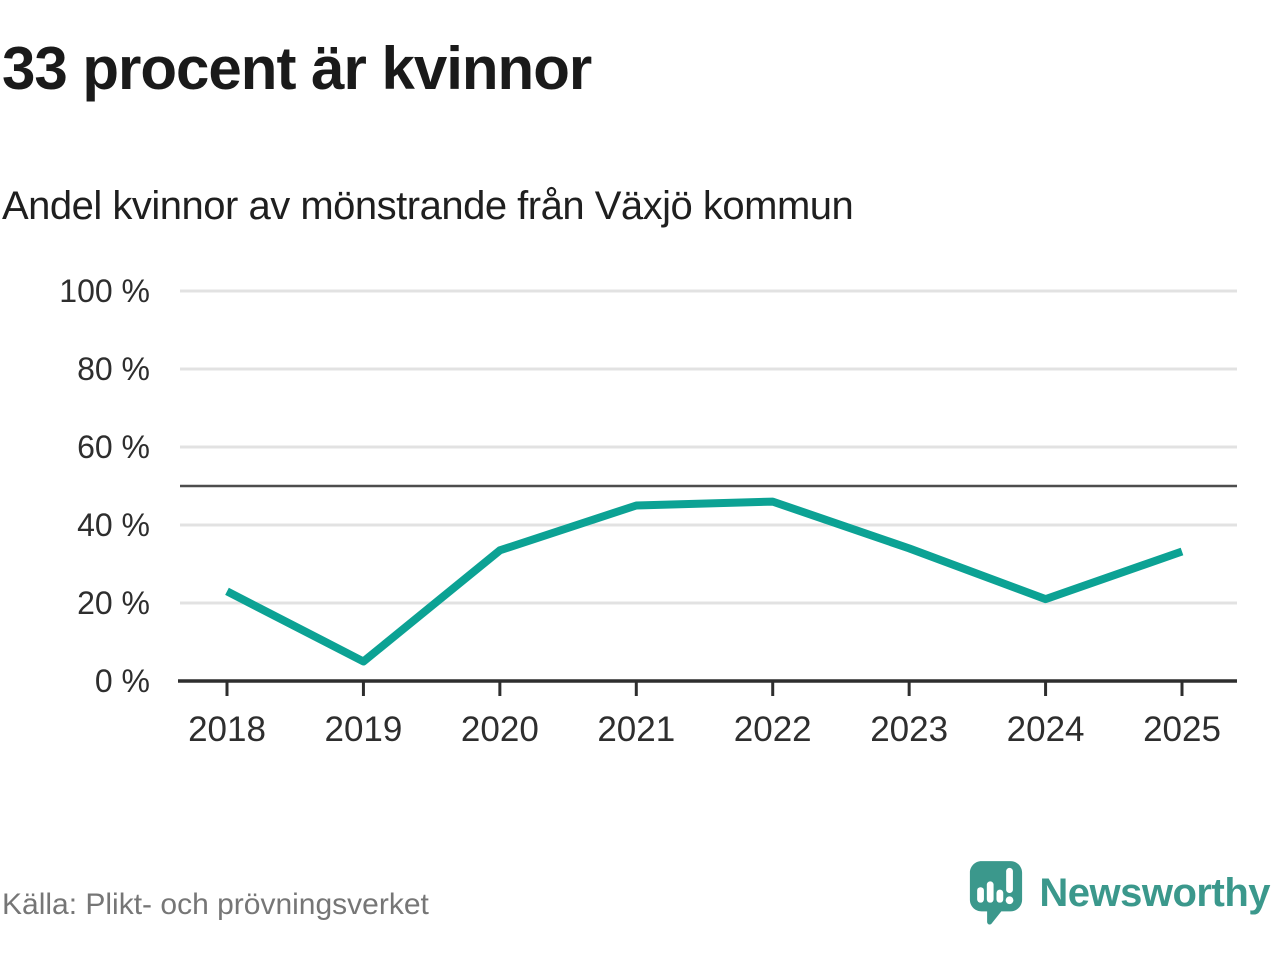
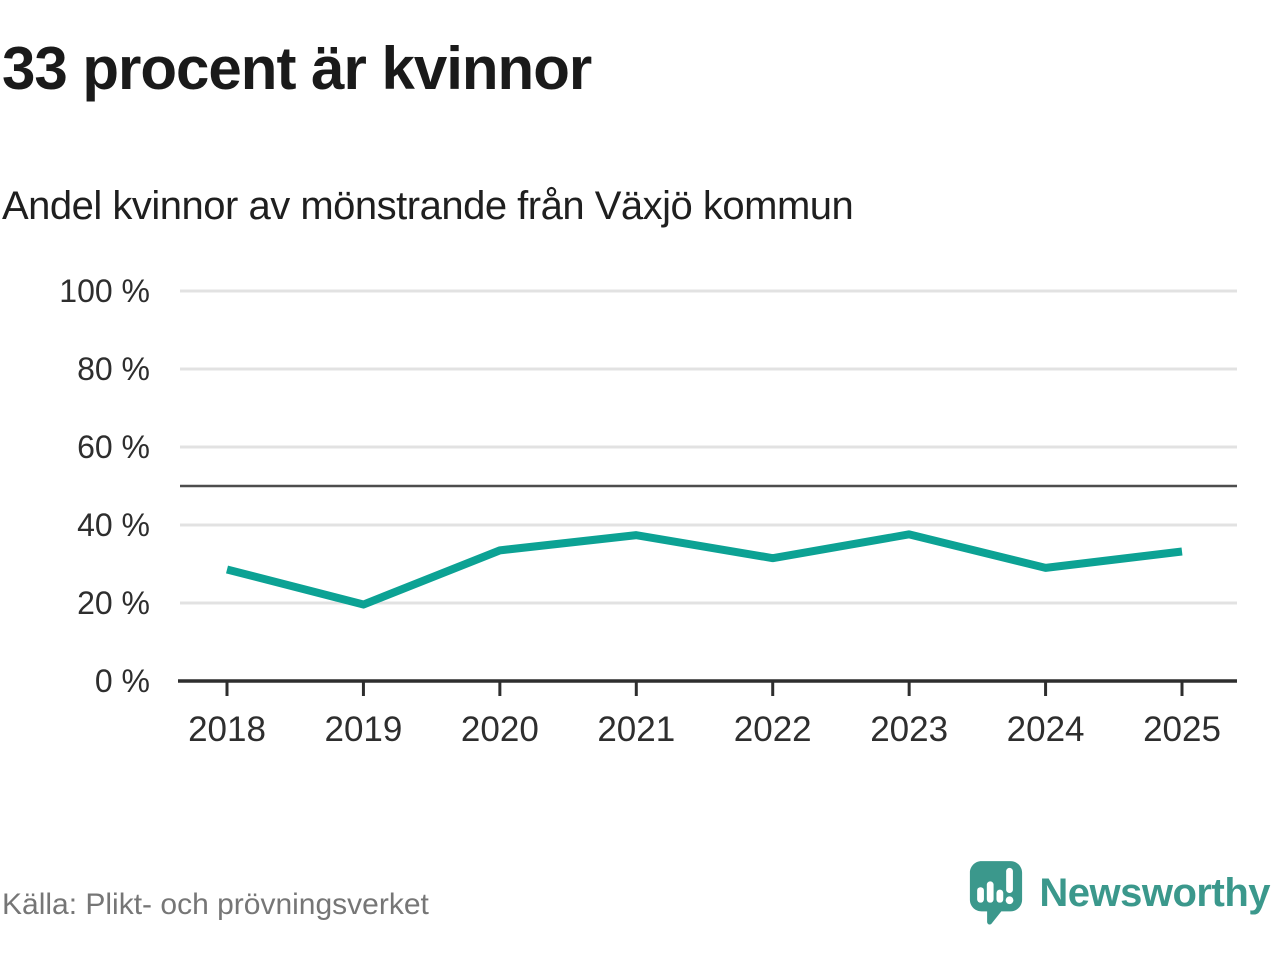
2018: 23% -> 29%
2019: 5% -> 20%
2021: 45% -> 37%
2022: 46% -> 32%
2023: 34% -> 38%
2024: 21% -> 29%
